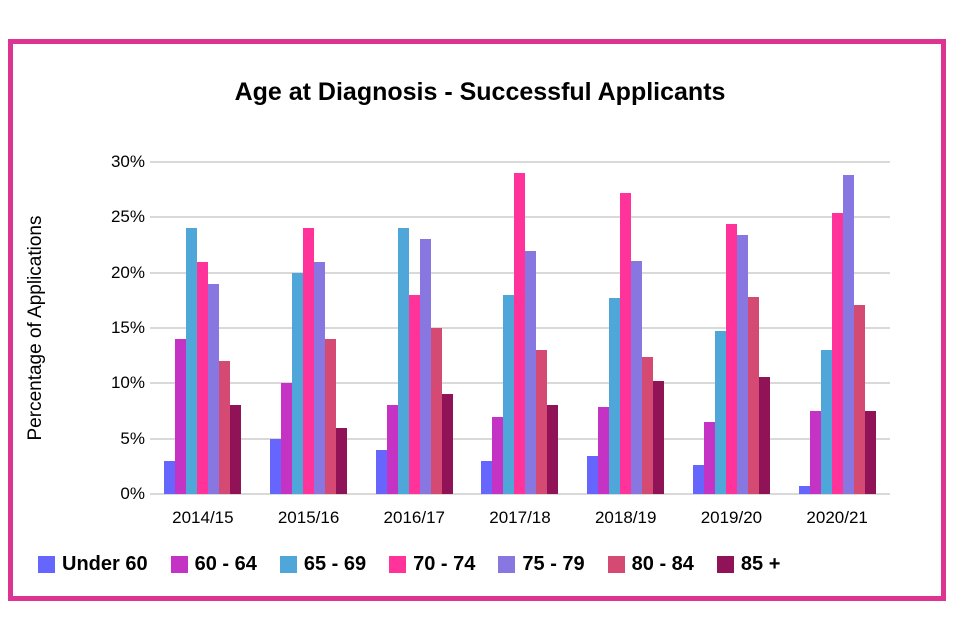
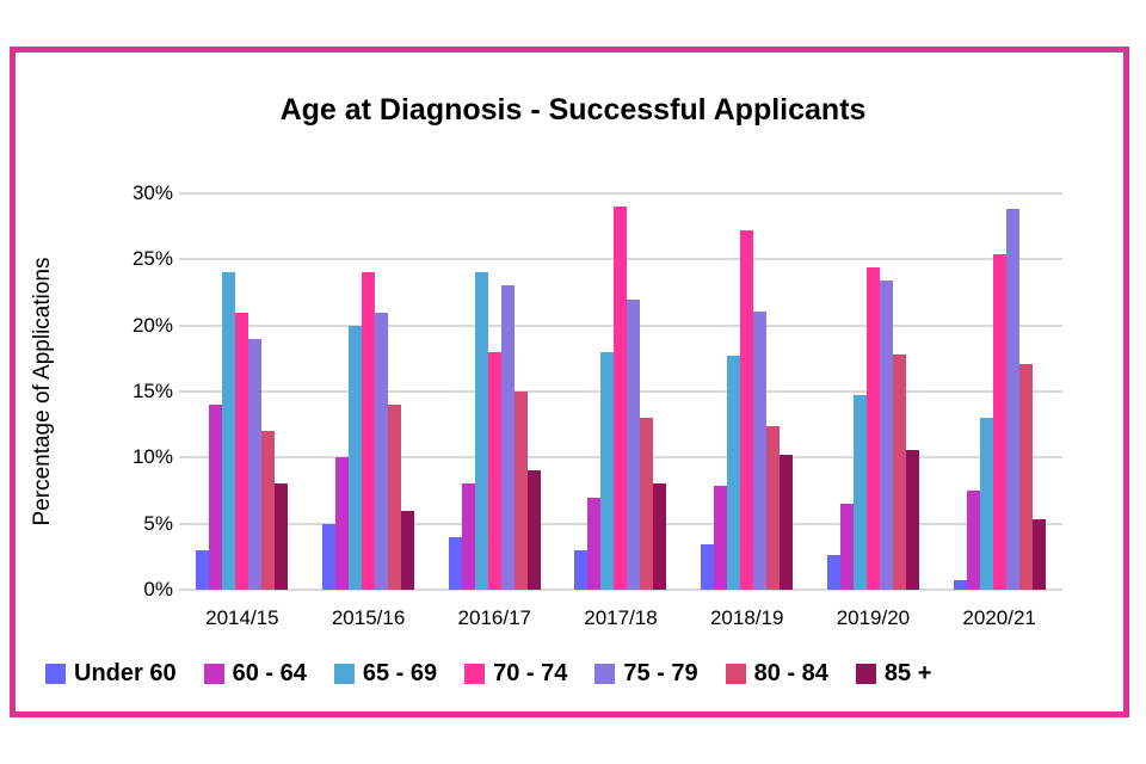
85 +/2020/21: 7.5% -> 5.3%
